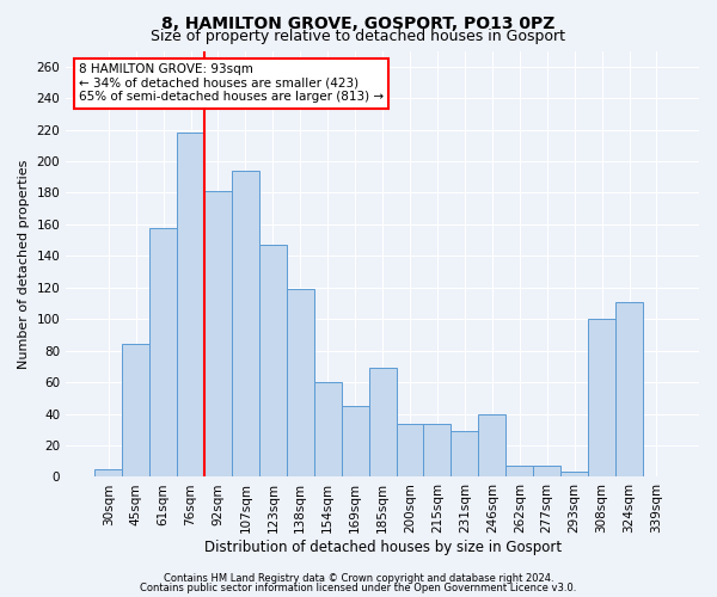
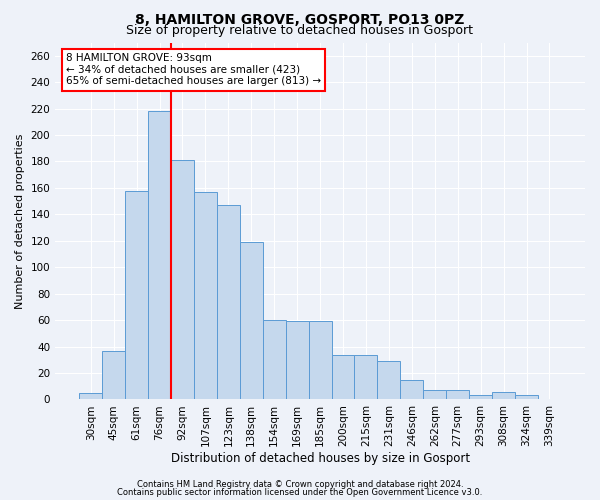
45sqm: 84 -> 37
107sqm: 194 -> 157
169sqm: 45 -> 59
185sqm: 69 -> 59
246sqm: 40 -> 15
308sqm: 100 -> 6
324sqm: 111 -> 3
